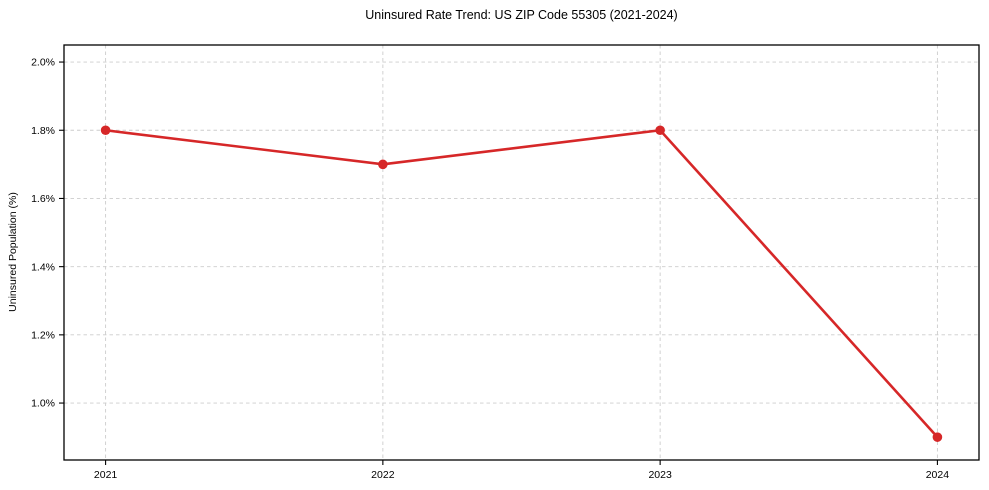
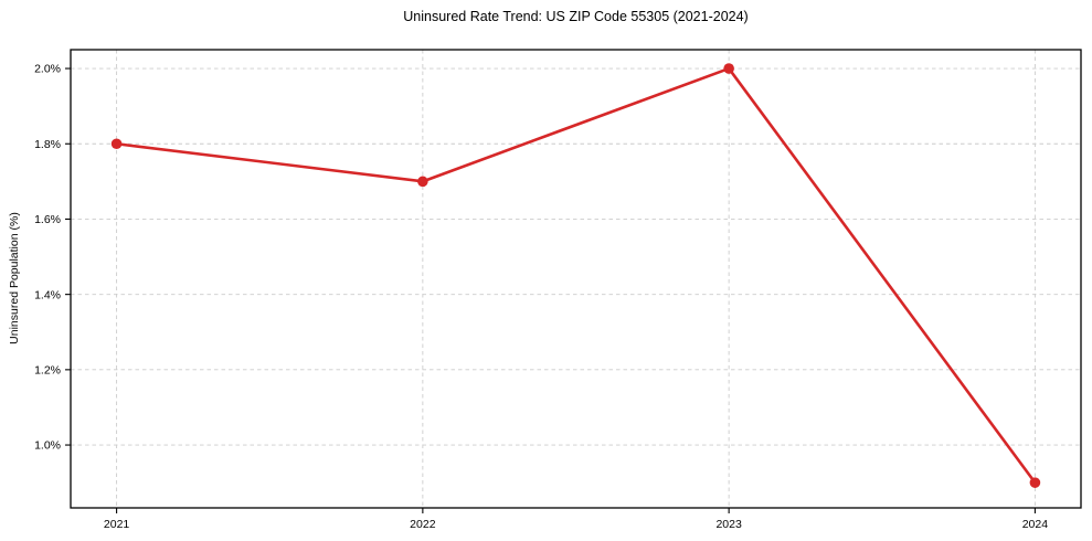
2023: 1.8% -> 2.0%
